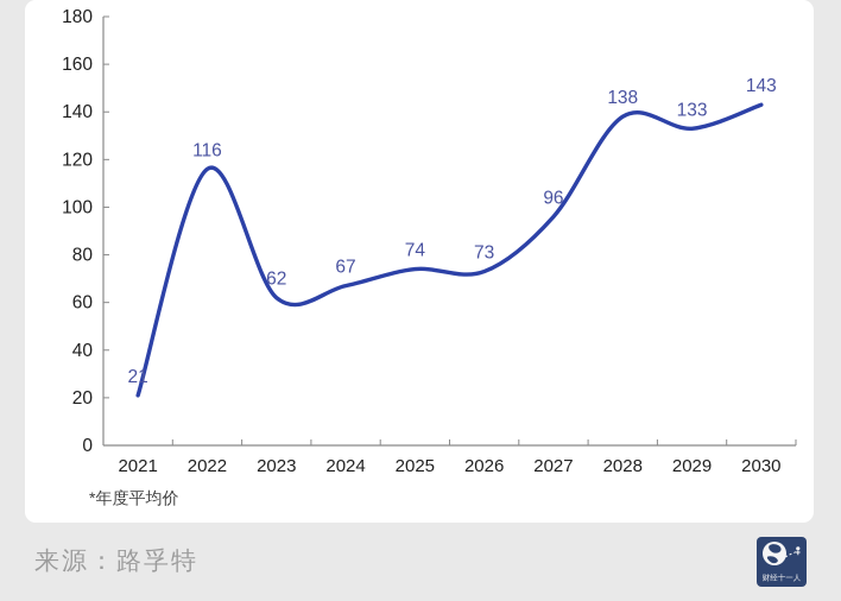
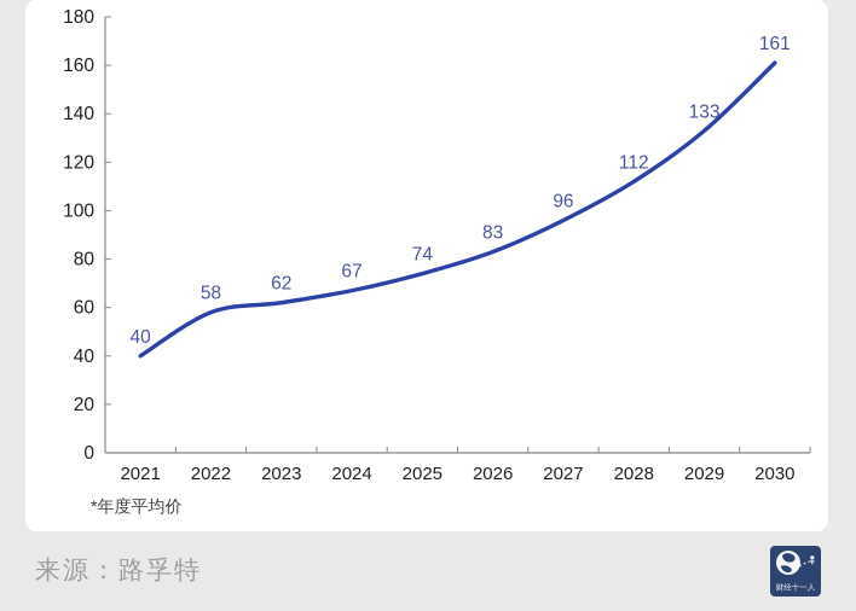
2021: 21 -> 40
2022: 116 -> 58
2026: 73 -> 83
2028: 138 -> 112
2030: 143 -> 161
